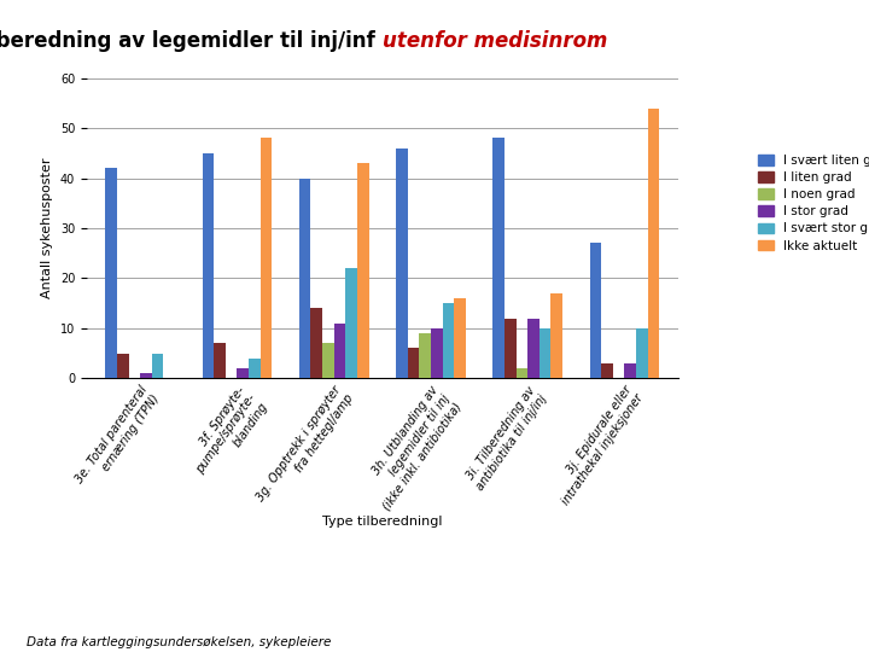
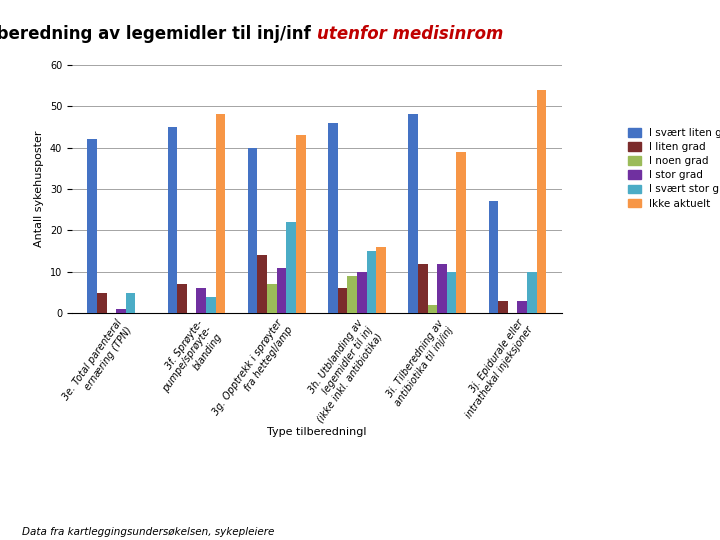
I stor grad/3f. Sprøyte- pumpe/sprøyte- blanding: 2 -> 6
Ikke aktuelt/3i. Tilberedning av antibiotika til inj/inj: 17 -> 39
